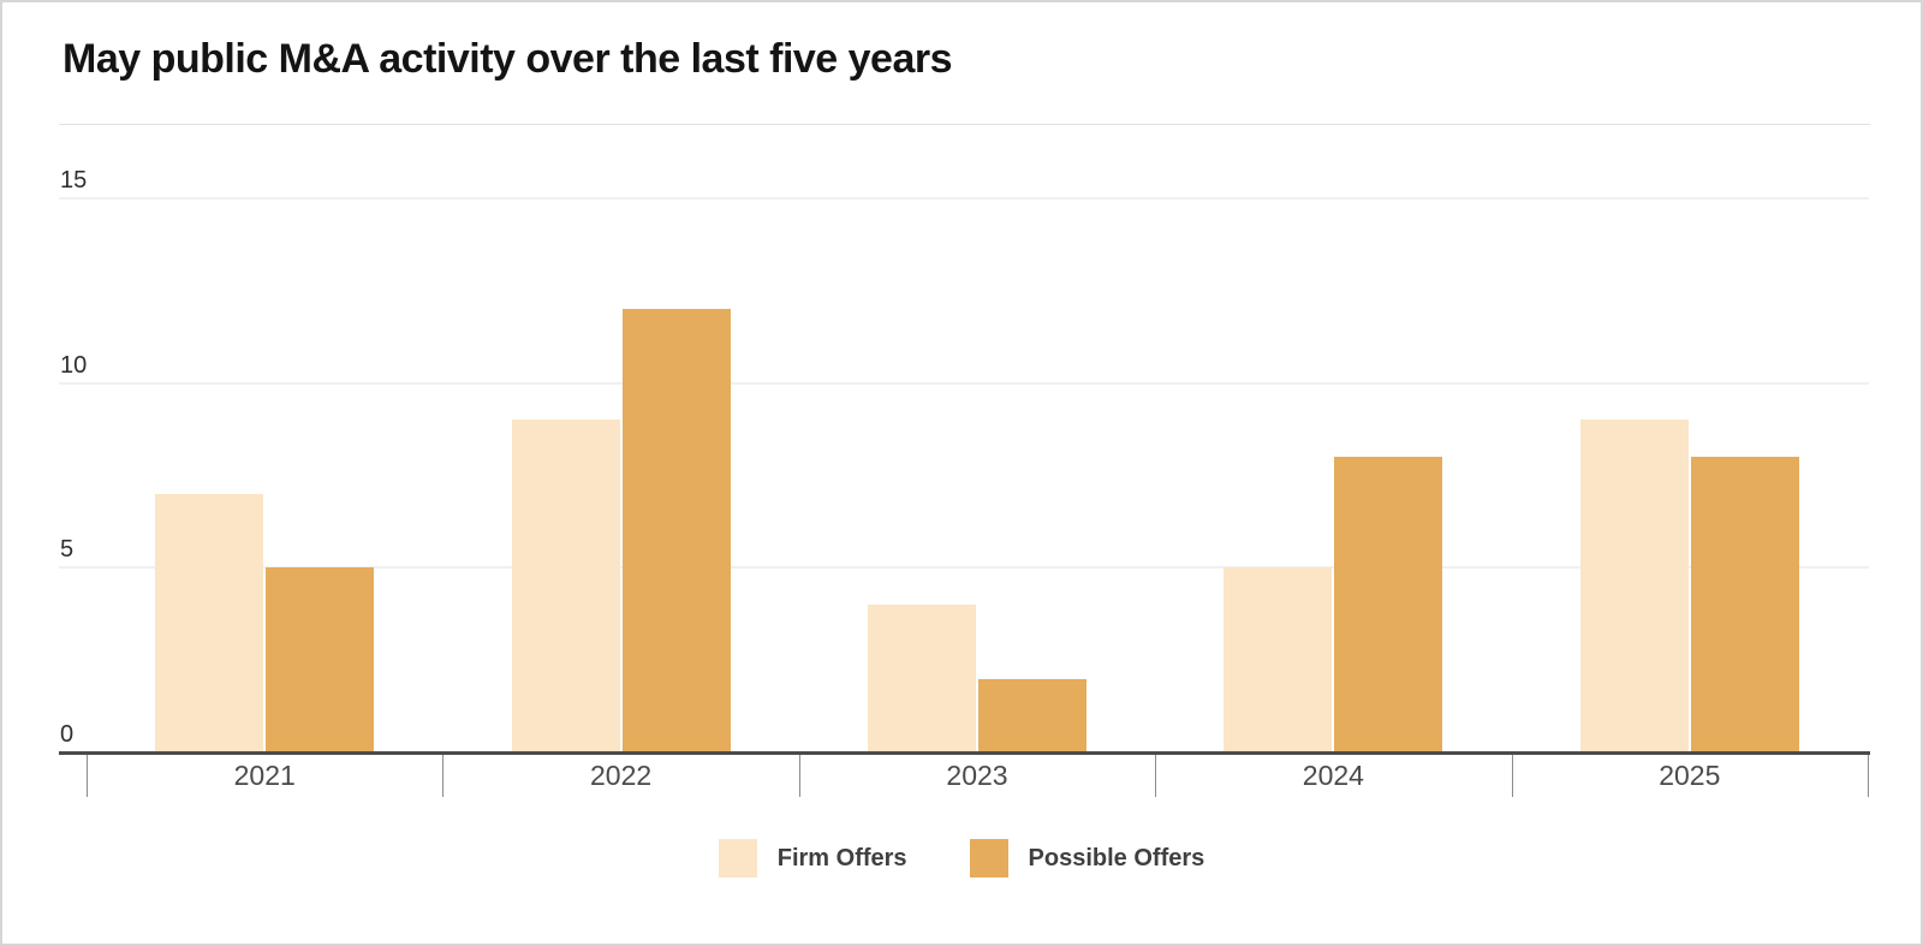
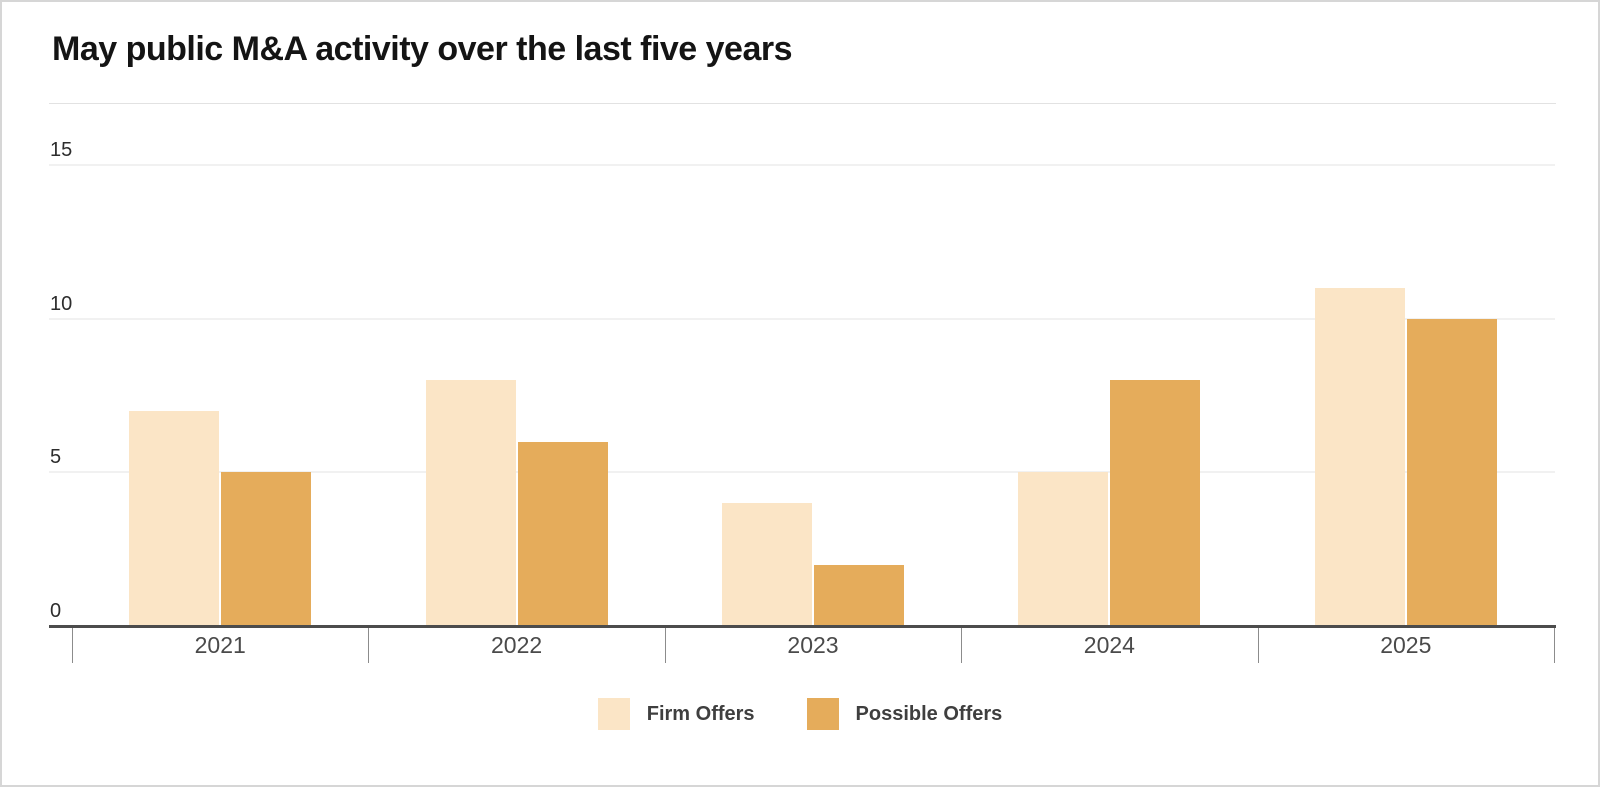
Firm Offers/2022: 9 -> 8
Possible Offers/2022: 12 -> 6
Firm Offers/2025: 9 -> 11
Possible Offers/2025: 8 -> 10
